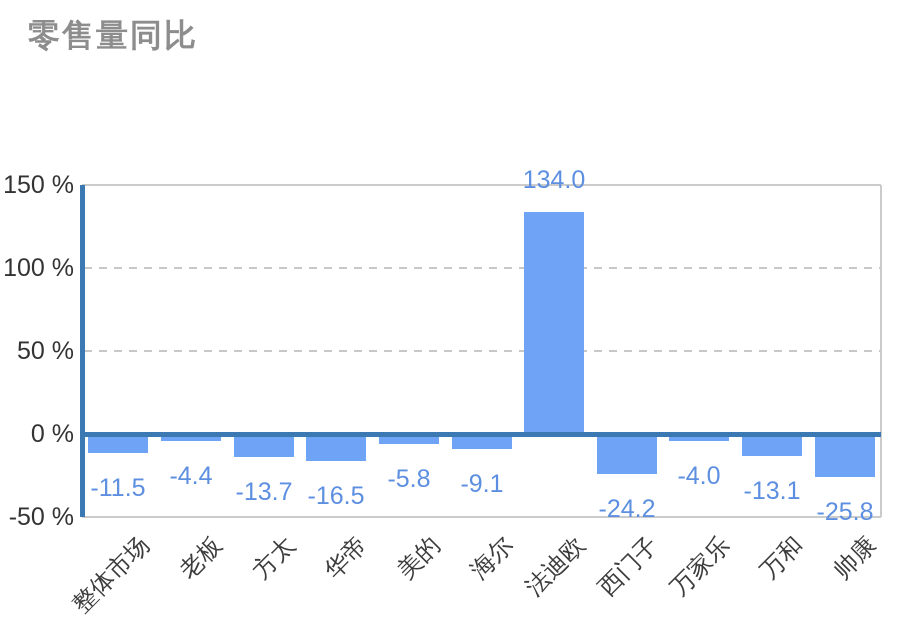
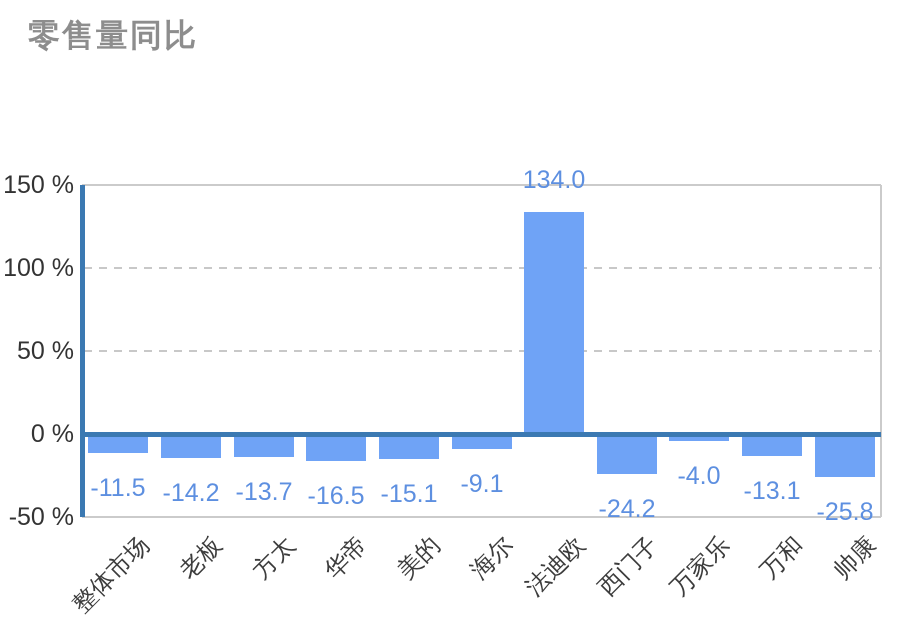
老板: -4.4 -> -14.2
美的: -5.8 -> -15.1
